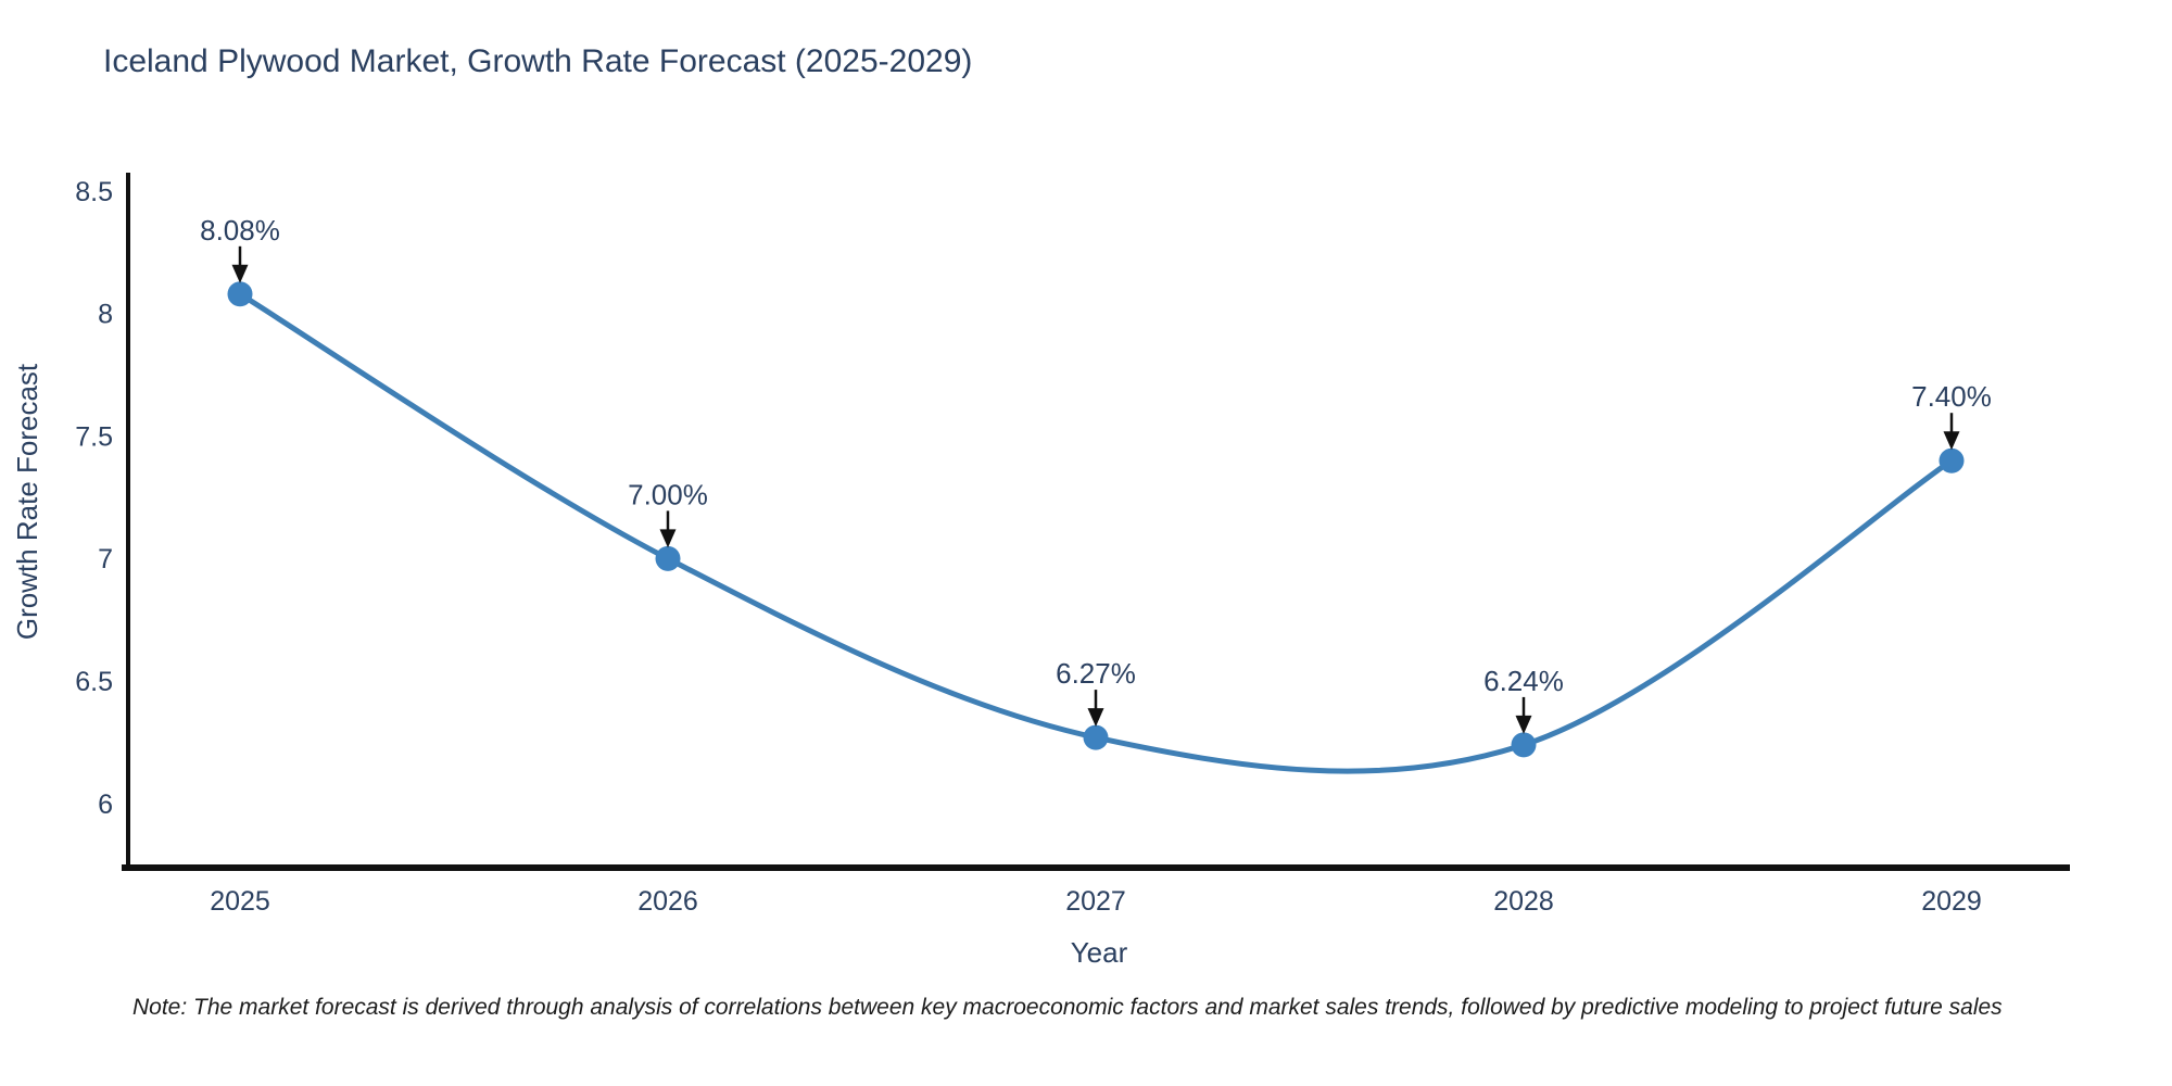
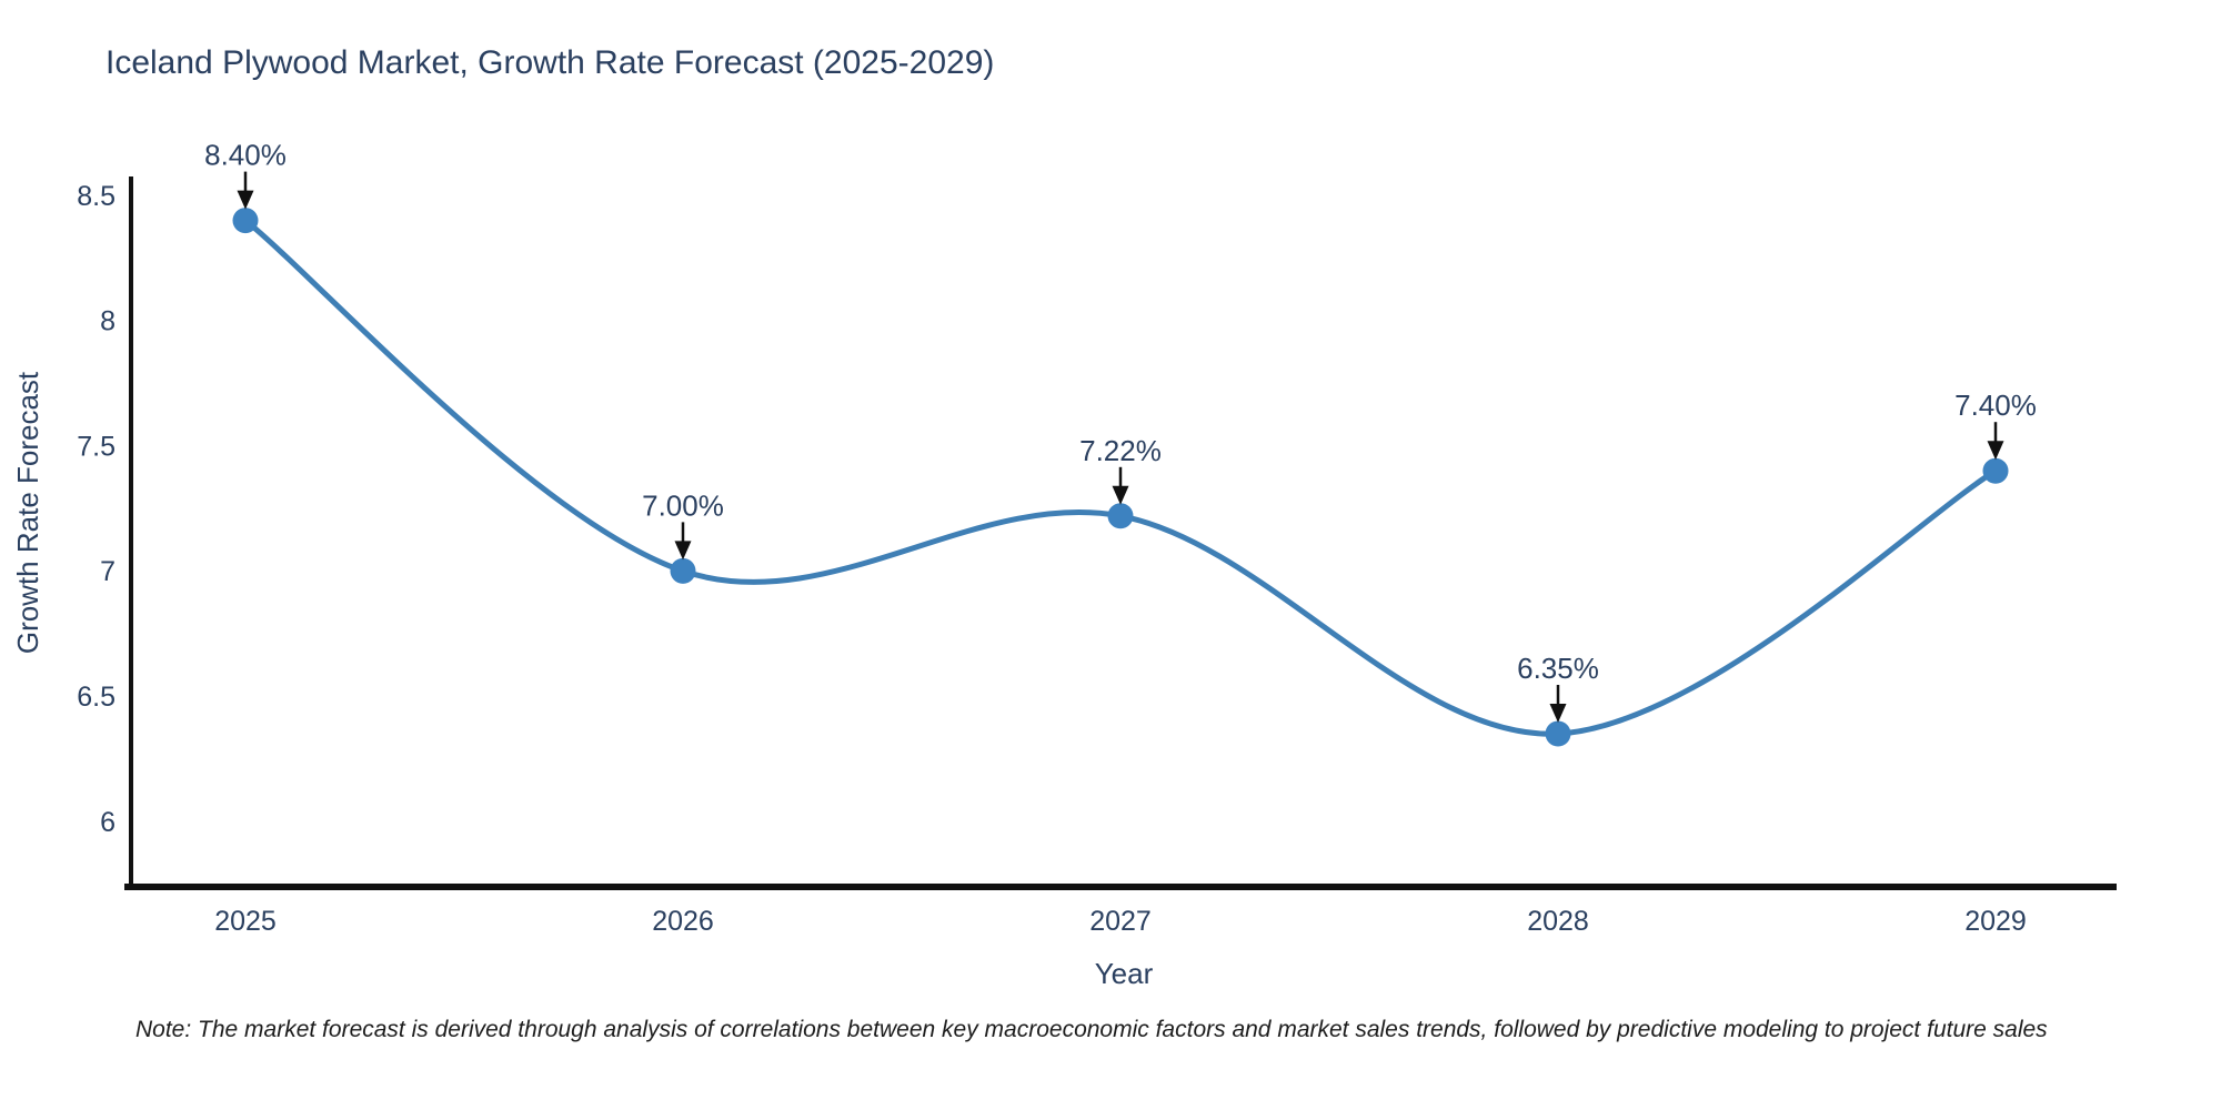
2025: 8.08% -> 8.40%
2027: 6.27% -> 7.22%
2028: 6.24% -> 6.35%
